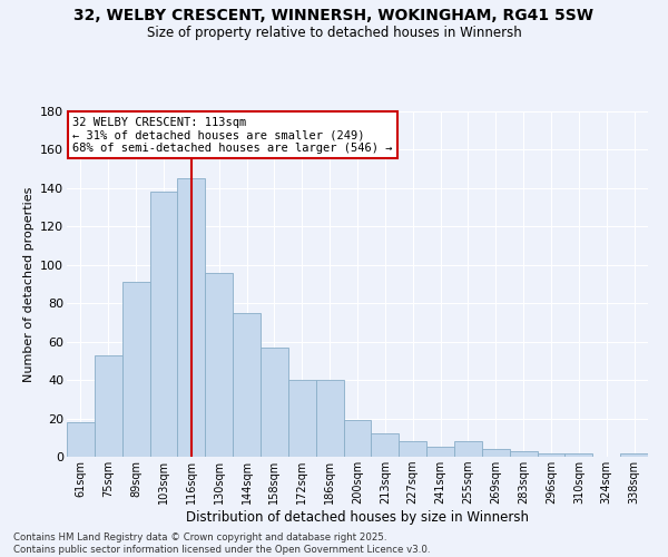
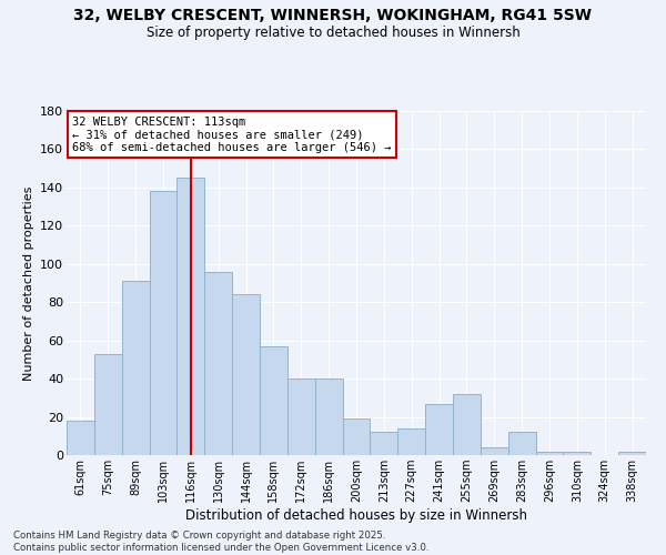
144sqm: 75 -> 84
227sqm: 8 -> 14
241sqm: 5 -> 27
255sqm: 8 -> 32
283sqm: 3 -> 12
